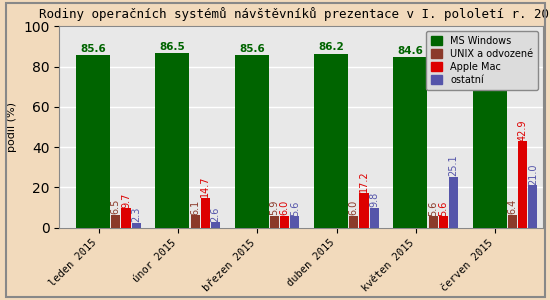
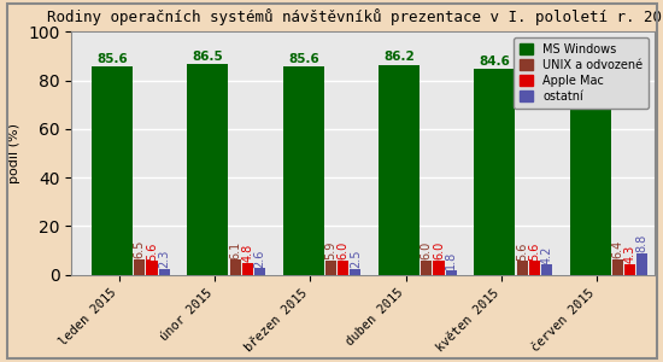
Apple Mac/leden 2015: 9.7 -> 5.6
Apple Mac/únor 2015: 14.7 -> 4.8
ostatní/březen 2015: 5.6 -> 2.5
Apple Mac/duben 2015: 17.2 -> 6.0
ostatní/duben 2015: 9.8 -> 1.8
ostatní/květen 2015: 25.1 -> 4.2
Apple Mac/červen 2015: 42.9 -> 4.3
ostatní/červen 2015: 21.0 -> 8.8
